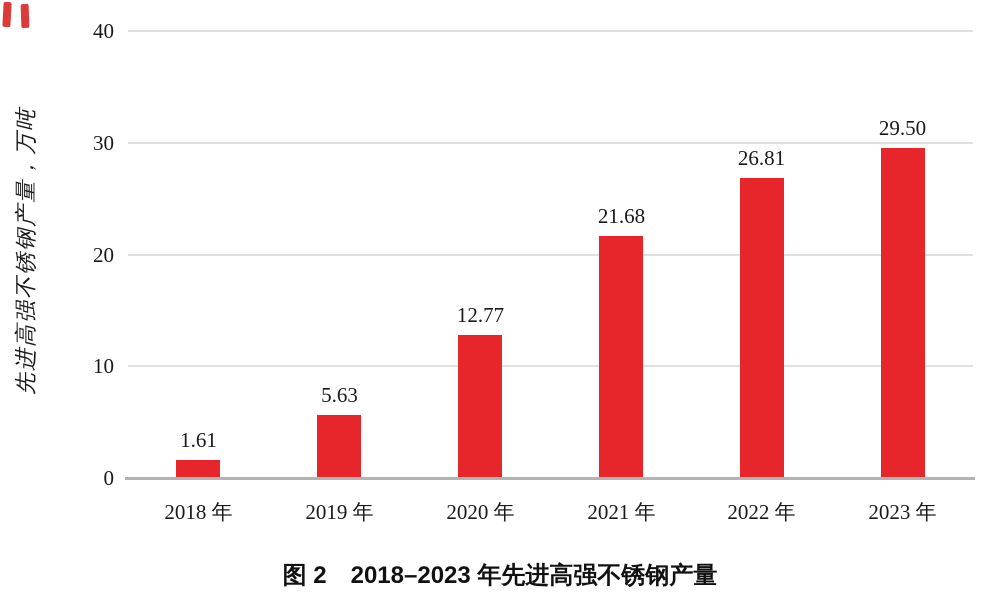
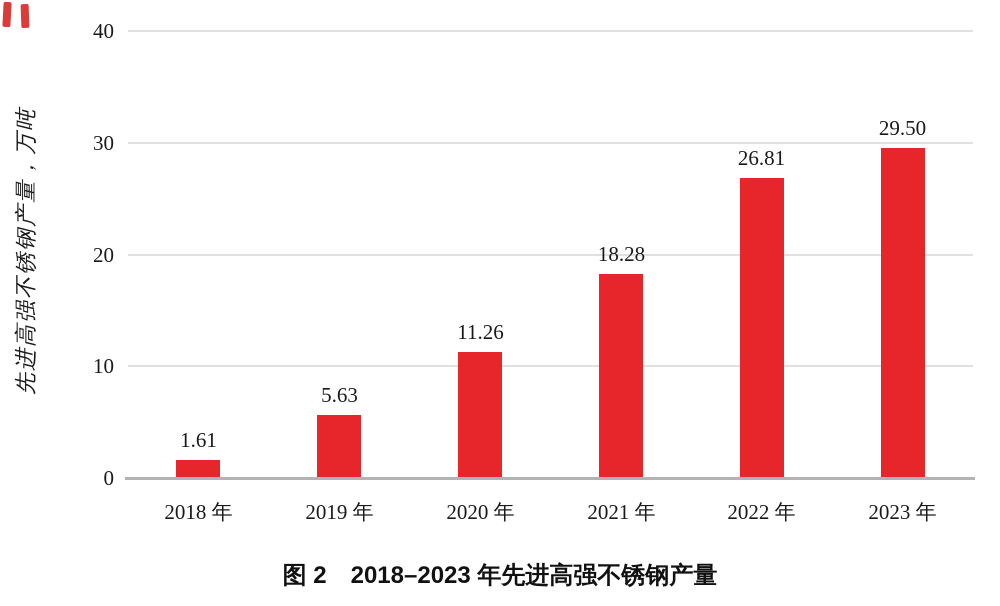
2020 年: 12.77 -> 11.26
2021 年: 21.68 -> 18.28
